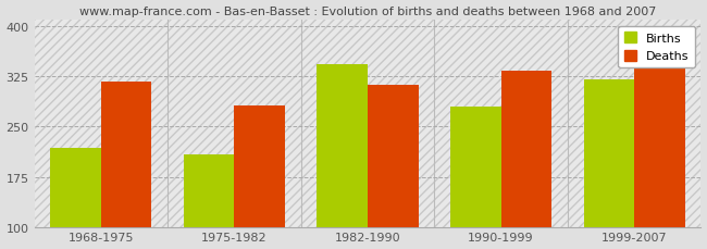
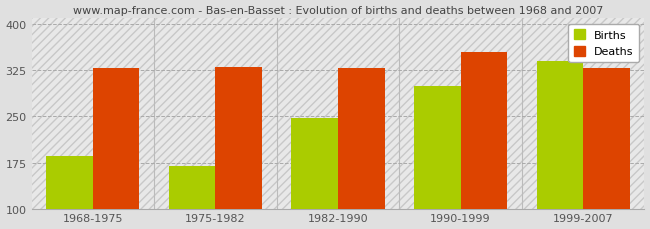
Births/1968-1975: 218 -> 185
Deaths/1968-1975: 318 -> 328
Births/1975-1982: 208 -> 170
Deaths/1975-1982: 282 -> 330
Births/1982-1990: 344 -> 248
Deaths/1982-1990: 312 -> 328
Births/1990-1999: 280 -> 300
Deaths/1990-1999: 334 -> 355
Births/1999-2007: 320 -> 340
Deaths/1999-2007: 338 -> 328
